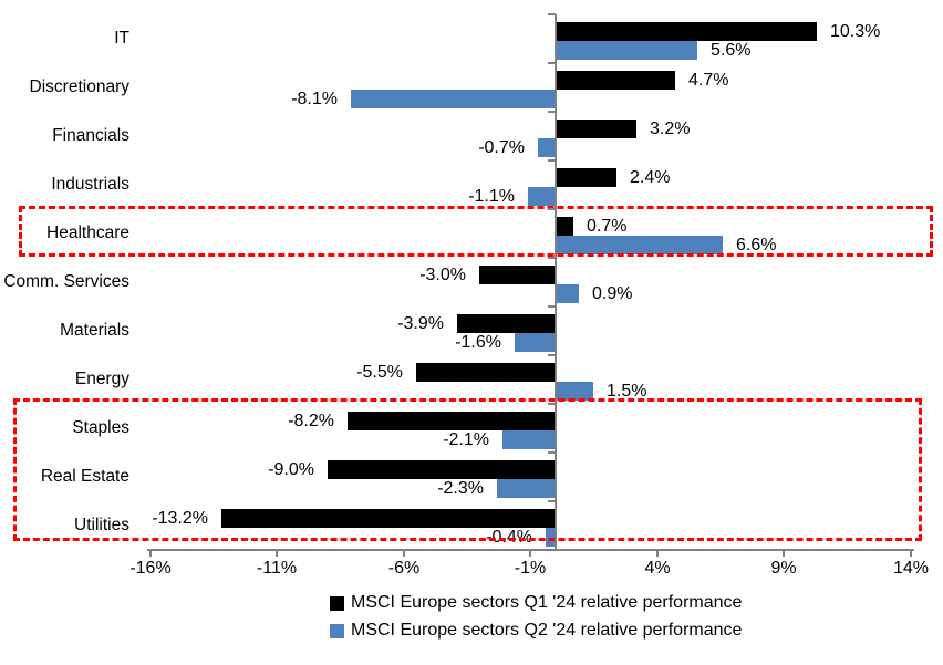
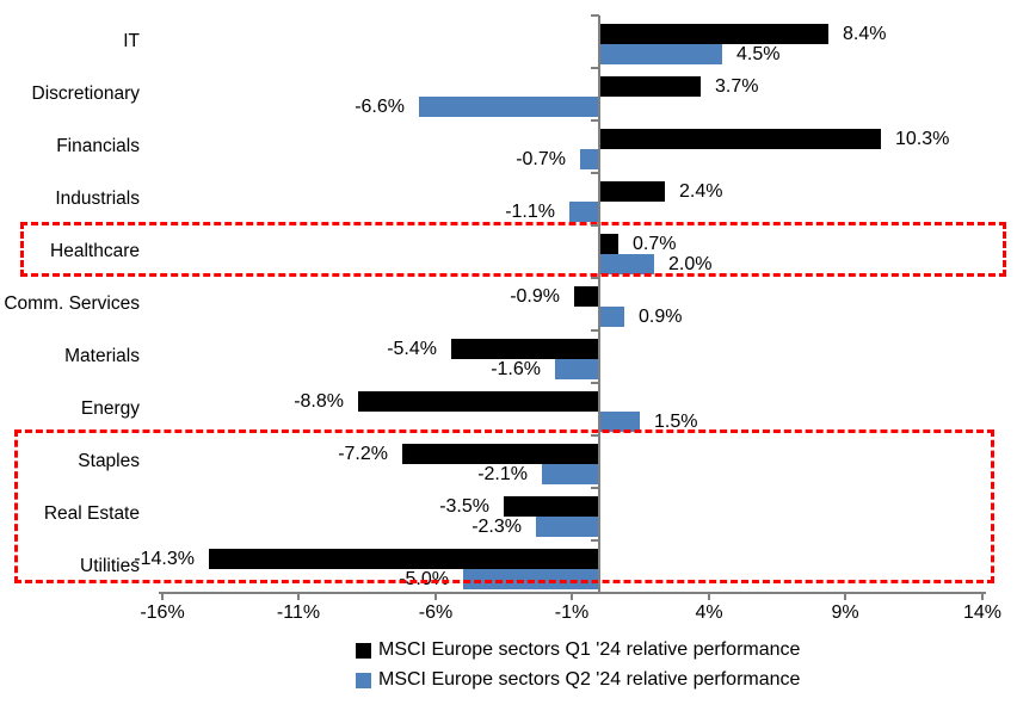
MSCI Europe sectors Q1 '24 relative performance/IT: 10.3% -> 8.4%
MSCI Europe sectors Q2 '24 relative performance/IT: 5.6% -> 4.5%
MSCI Europe sectors Q1 '24 relative performance/Discretionary: 4.7% -> 3.7%
MSCI Europe sectors Q2 '24 relative performance/Discretionary: -8.1% -> -6.6%
MSCI Europe sectors Q1 '24 relative performance/Financials: 3.2% -> 10.3%
MSCI Europe sectors Q2 '24 relative performance/Healthcare: 6.6% -> 2.0%
MSCI Europe sectors Q1 '24 relative performance/Comm. Services: -3.0% -> -0.9%
MSCI Europe sectors Q1 '24 relative performance/Materials: -3.9% -> -5.4%
MSCI Europe sectors Q1 '24 relative performance/Energy: -5.5% -> -8.8%
MSCI Europe sectors Q1 '24 relative performance/Staples: -8.2% -> -7.2%
MSCI Europe sectors Q1 '24 relative performance/Real Estate: -9.0% -> -3.5%
MSCI Europe sectors Q1 '24 relative performance/Utilities: -13.2% -> -14.3%
MSCI Europe sectors Q2 '24 relative performance/Utilities: -0.4% -> -5.0%
